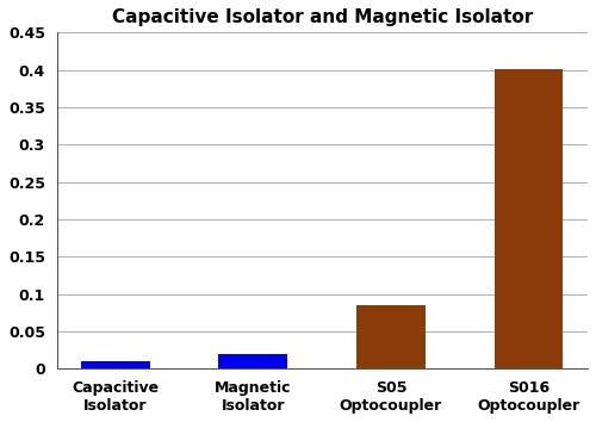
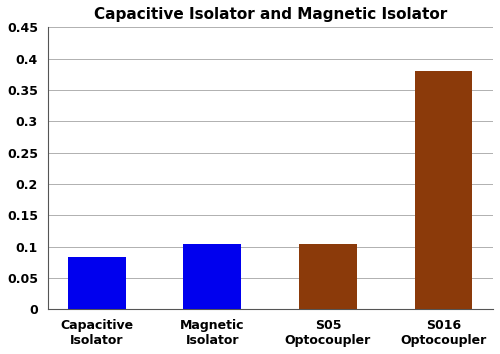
Capacitive Isolator: 0.010 -> 0.084
Magnetic Isolator: 0.020 -> 0.104
S05 Optocoupler: 0.085 -> 0.104
S016 Optocoupler: 0.401 -> 0.380
